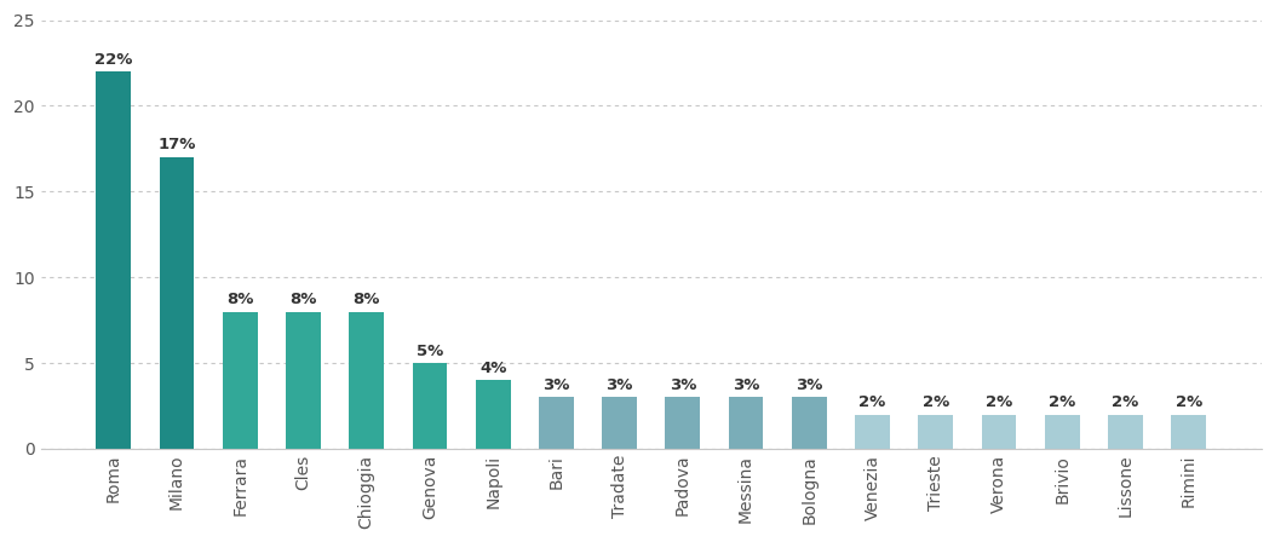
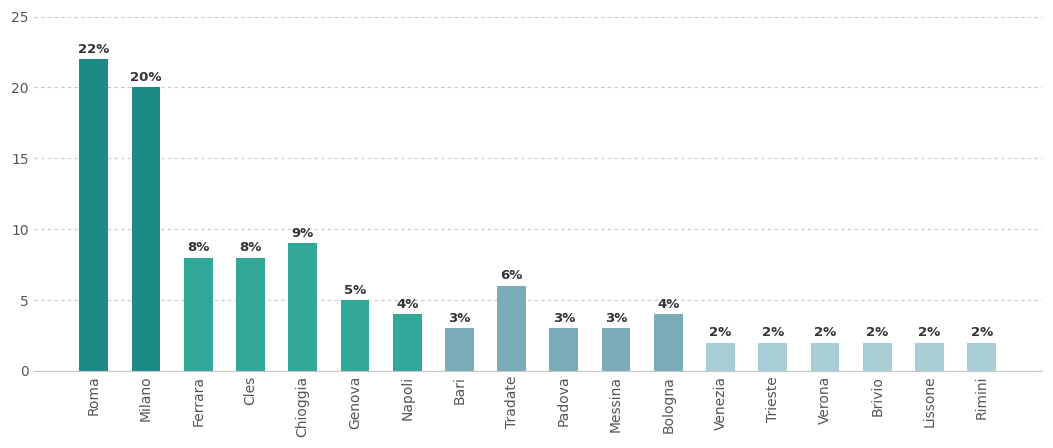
Milano: 17% -> 20%
Chioggia: 8% -> 9%
Tradate: 3% -> 6%
Bologna: 3% -> 4%
